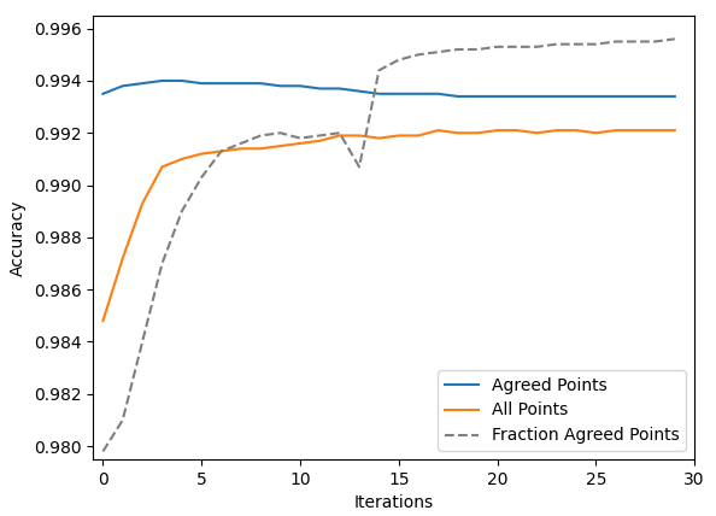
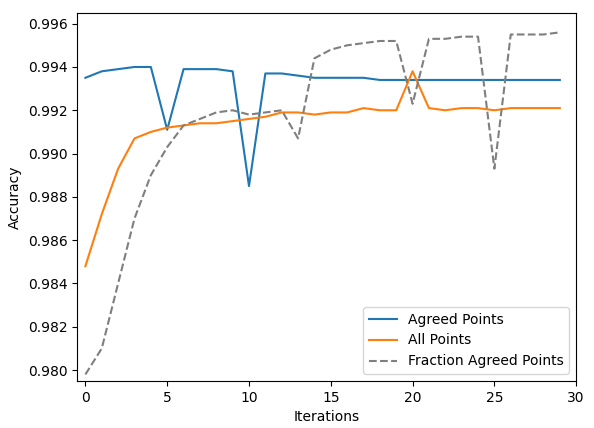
Agreed Points/5: 0.9939 -> 0.9911
Agreed Points/10: 0.9938 -> 0.9885
All Points/20: 0.9921 -> 0.9938
Fraction Agreed Points/20: 0.9953 -> 0.9923
Fraction Agreed Points/25: 0.9954 -> 0.9893
